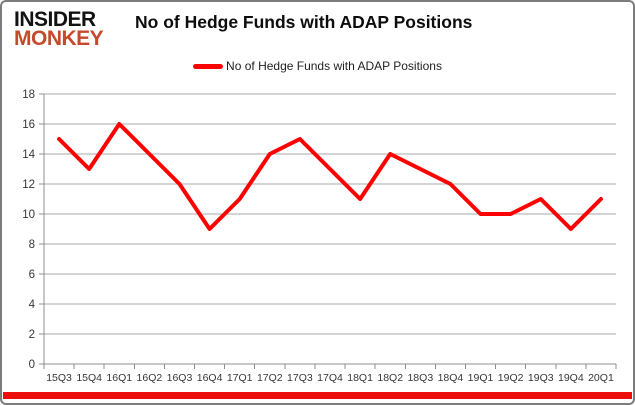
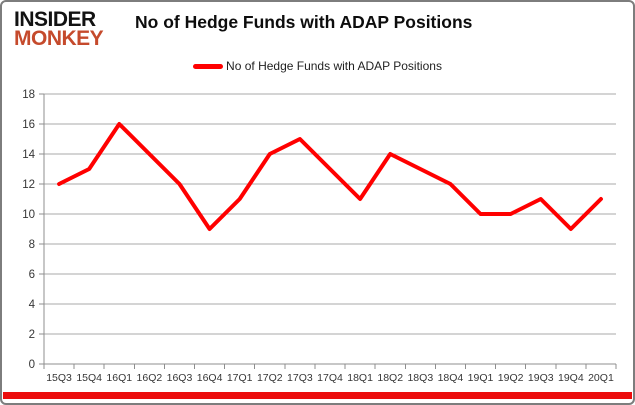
15Q3: 15 -> 12
